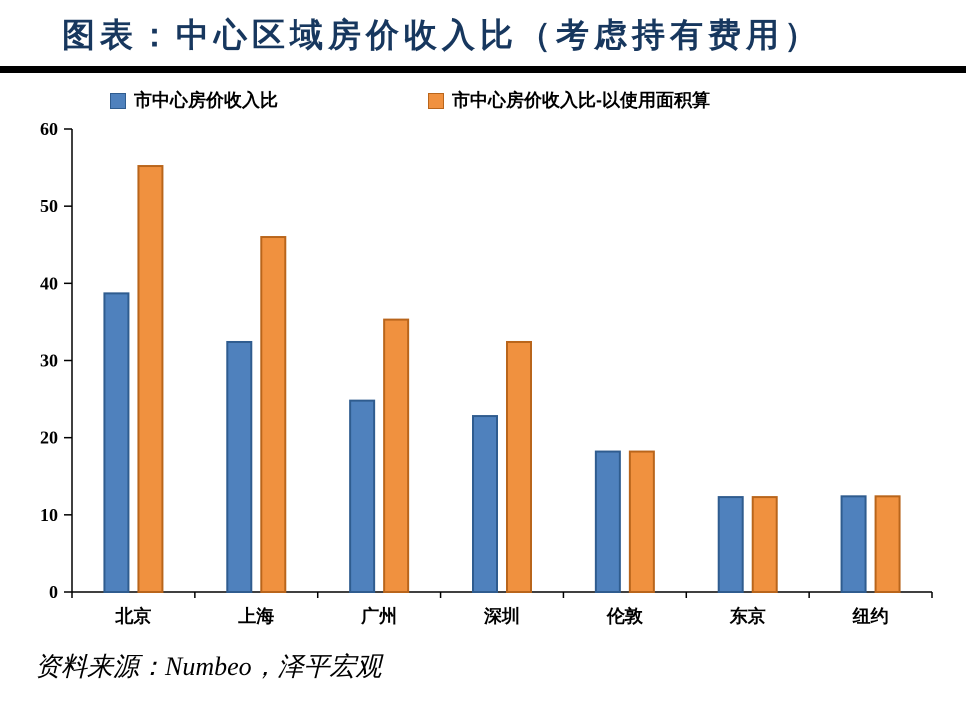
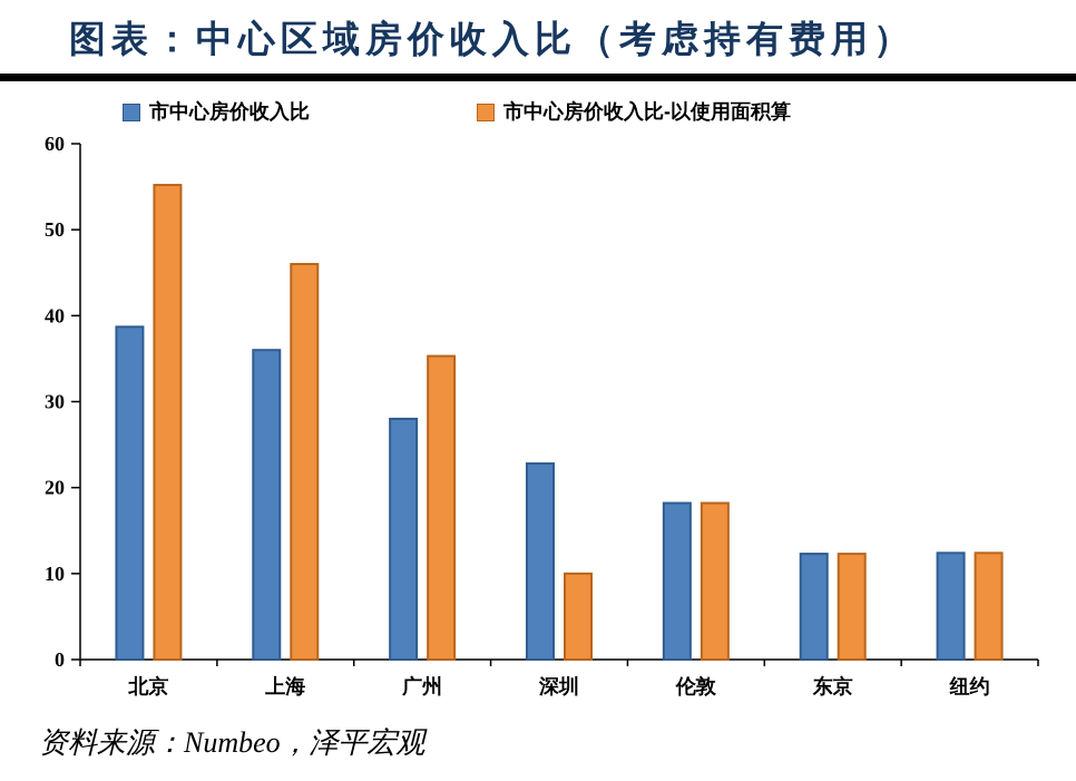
市中心房价收入比/上海: 32 -> 36
市中心房价收入比/广州: 25 -> 28
市中心房价收入比-以使用面积算/深圳: 32 -> 10
